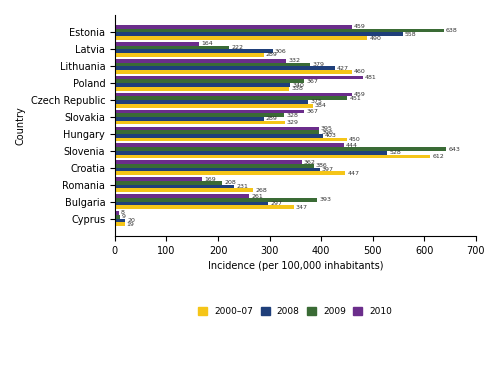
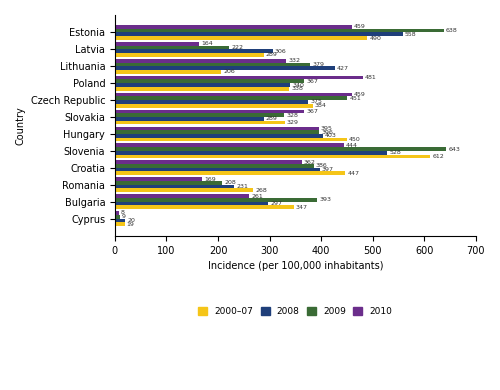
2000–07/Lithuania: 460 -> 206
